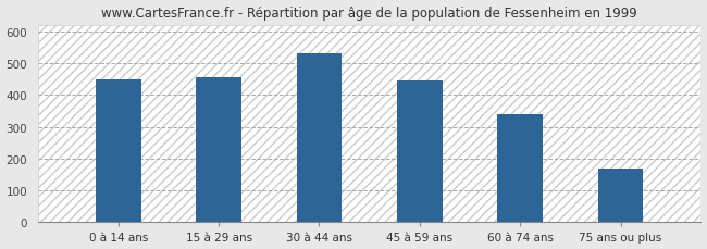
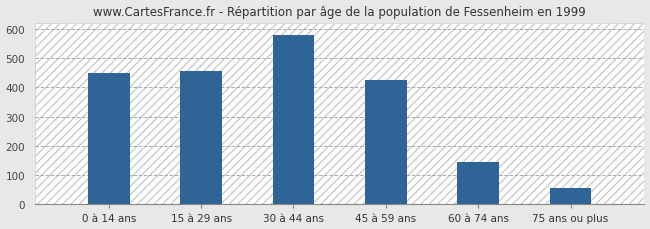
30 à 44 ans: 530 -> 580
45 à 59 ans: 445 -> 425
60 à 74 ans: 340 -> 145
75 ans ou plus: 170 -> 55
